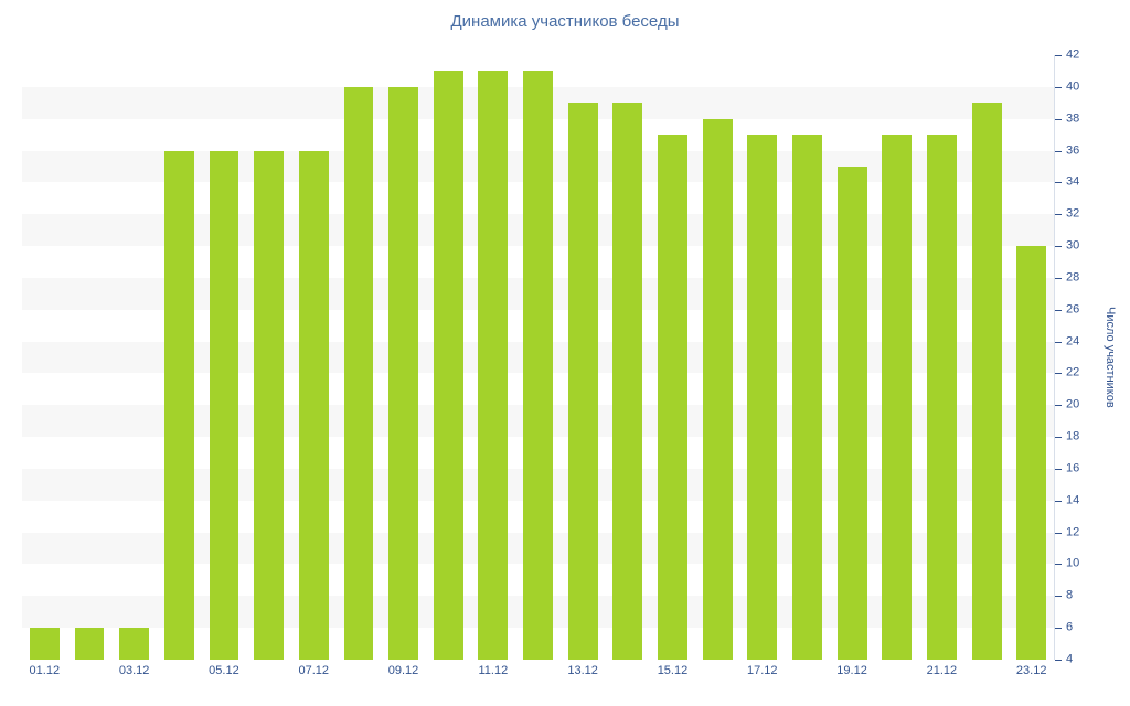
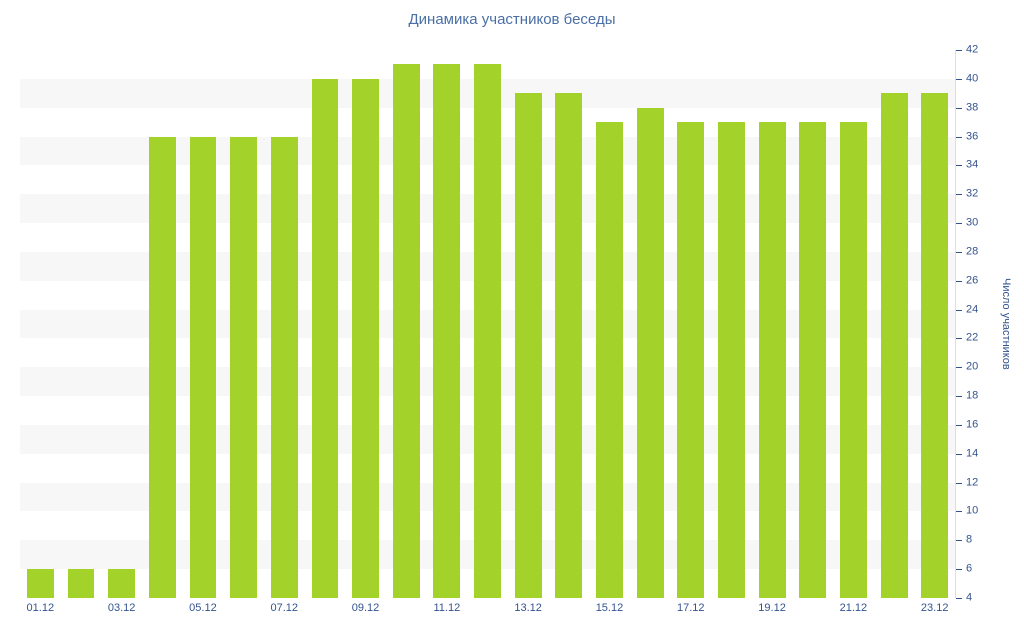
19.12: 35 -> 37
23.12: 30 -> 39
